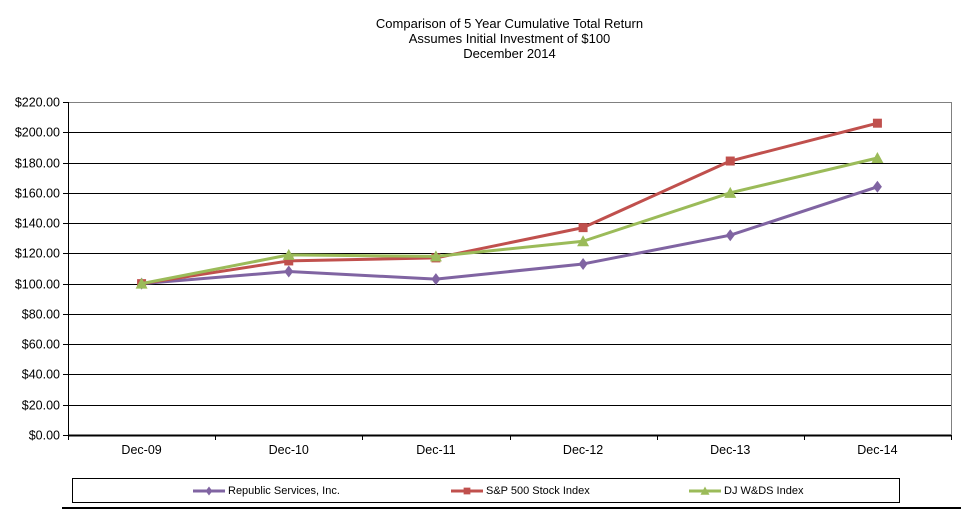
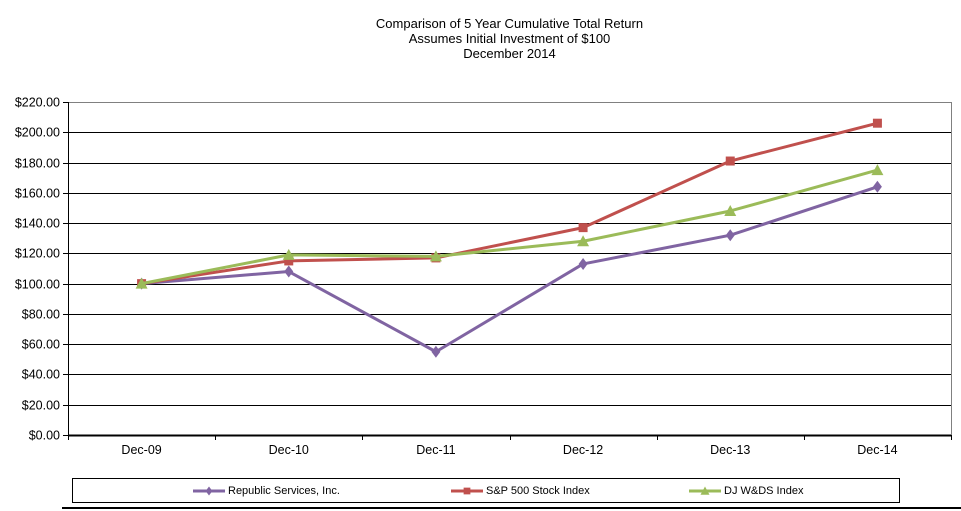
Republic Services, Inc./Dec-11: $103 -> $55
DJ W&DS Index/Dec-13: $160 -> $148
DJ W&DS Index/Dec-14: $183 -> $175
